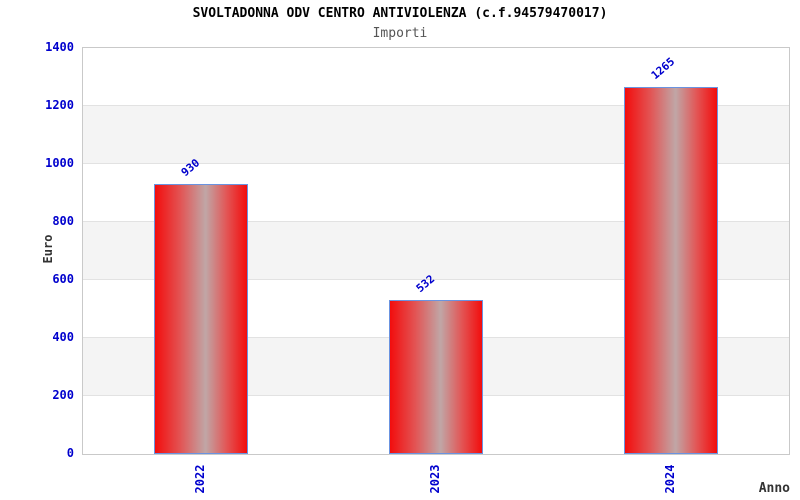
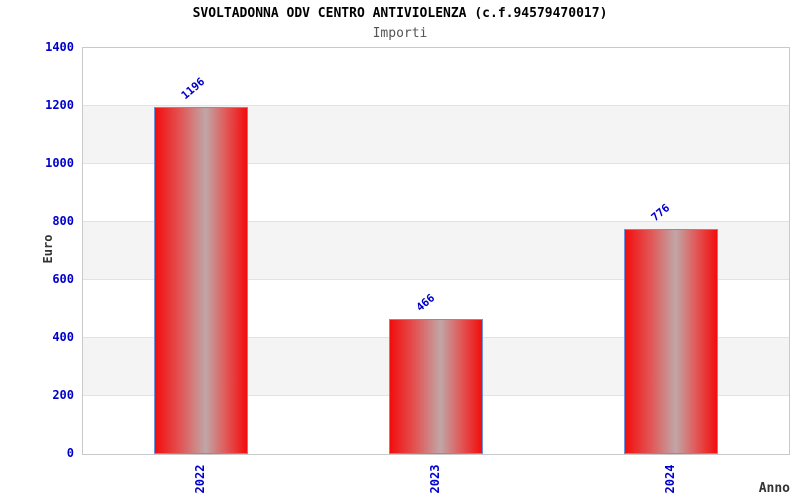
2022: 930 -> 1196
2023: 532 -> 466
2024: 1265 -> 776
